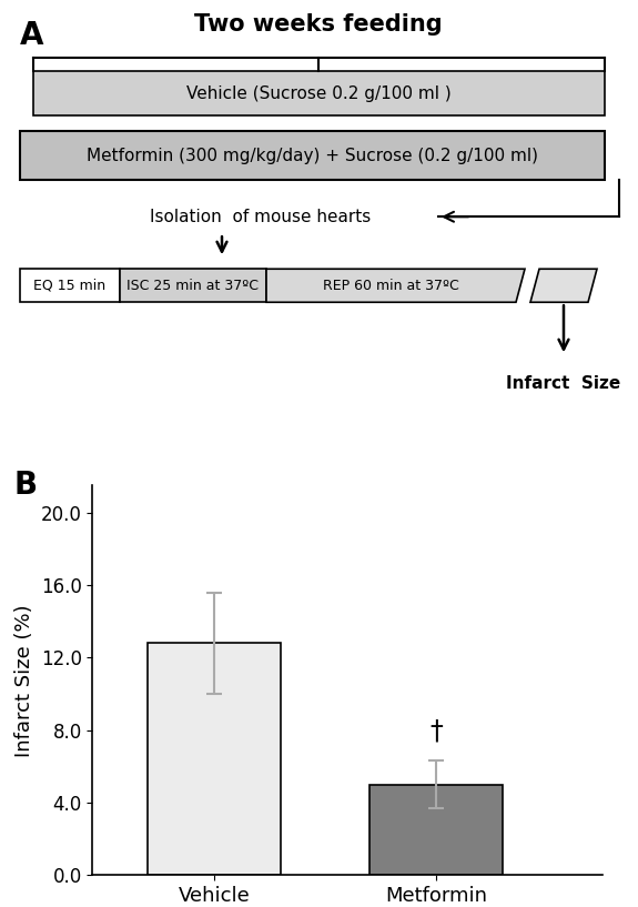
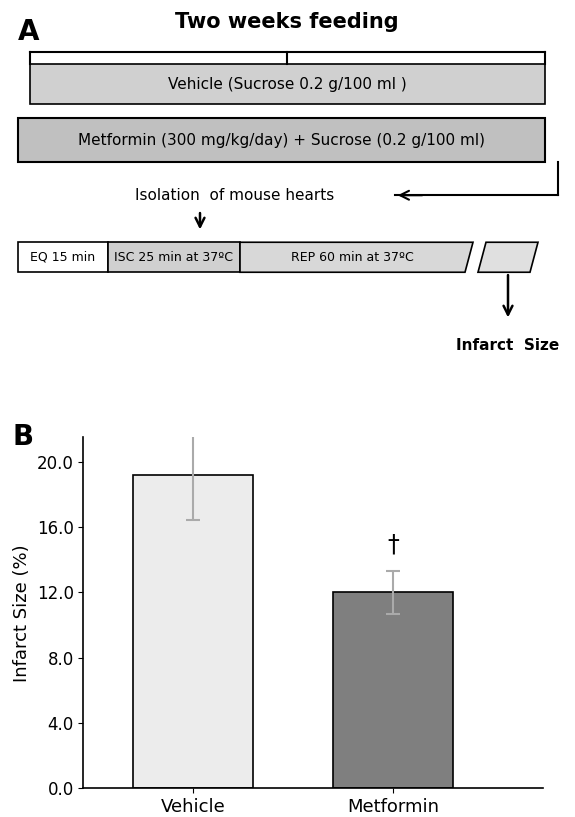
Vehicle: 12.8 -> 19.2
Metformin: 5.0 -> 12.0
